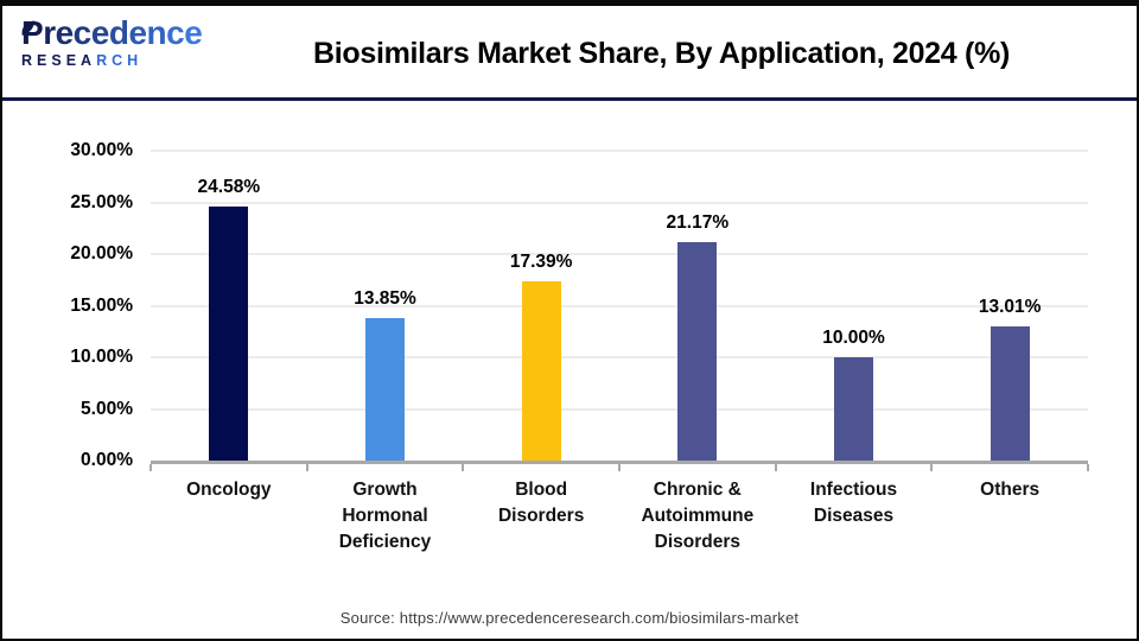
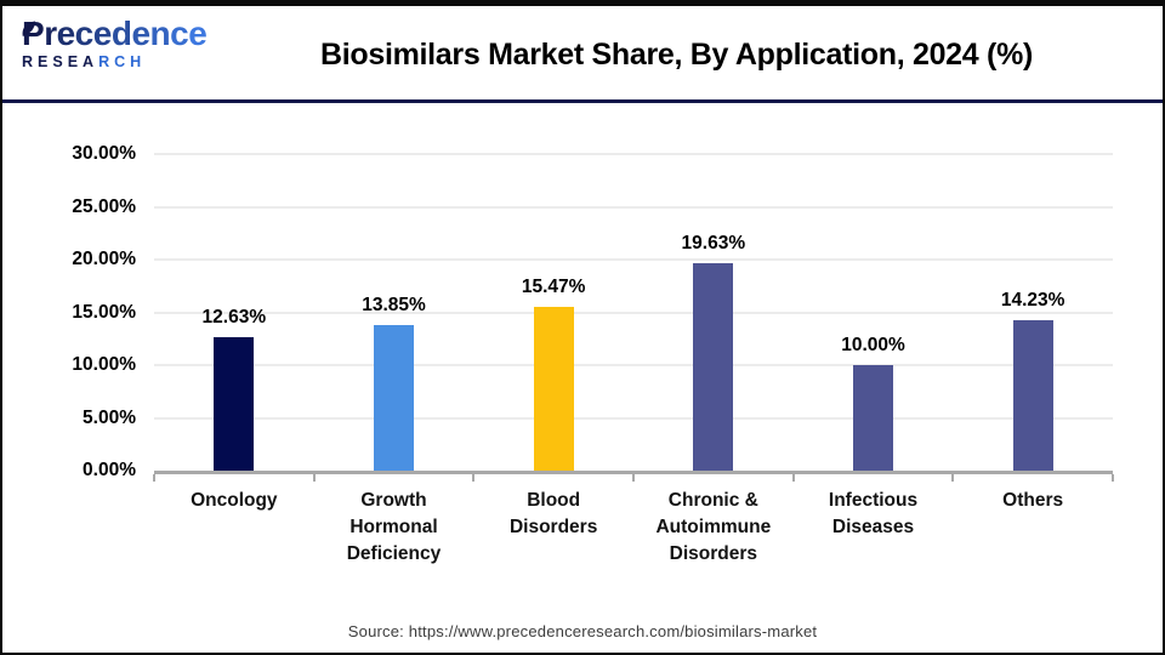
Oncology: 24.58% -> 12.63%
Blood Disorders: 17.39% -> 15.47%
Chronic & Autoimmune Disorders: 21.17% -> 19.63%
Others: 13.01% -> 14.23%
